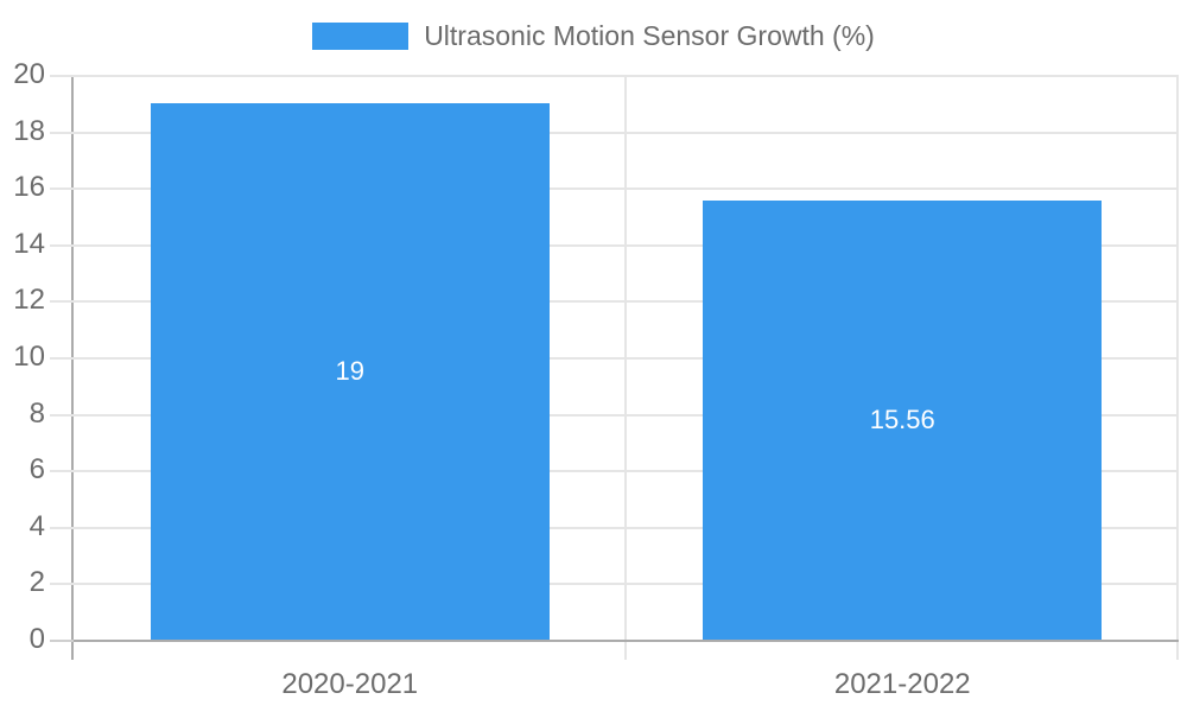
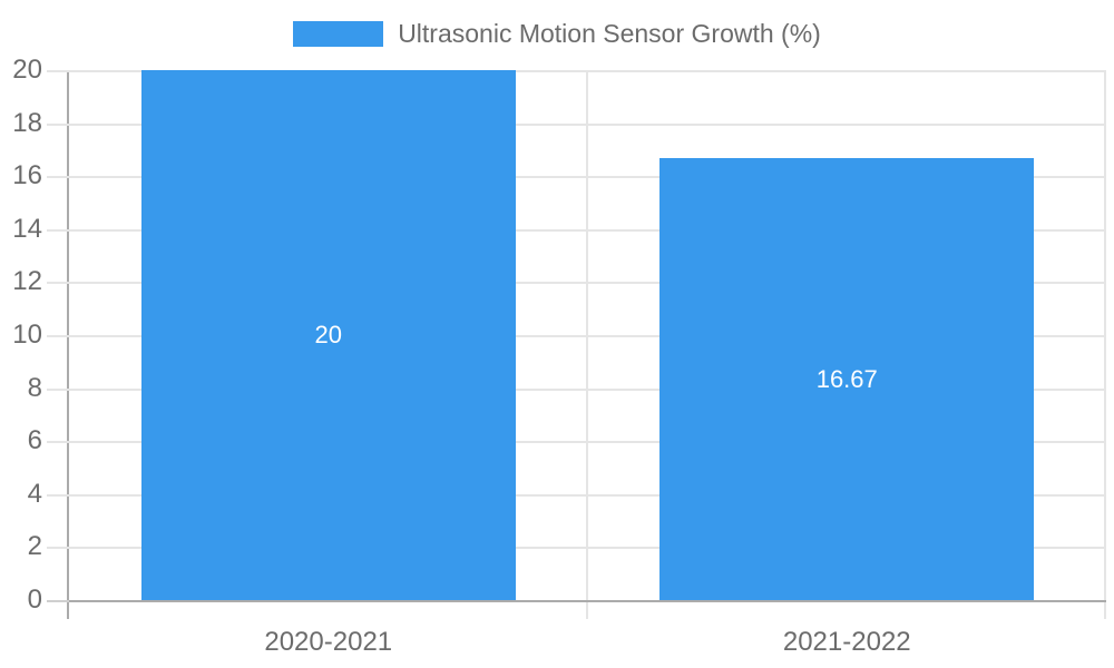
2020-2021: 19 -> 20
2021-2022: 15.56 -> 16.67
